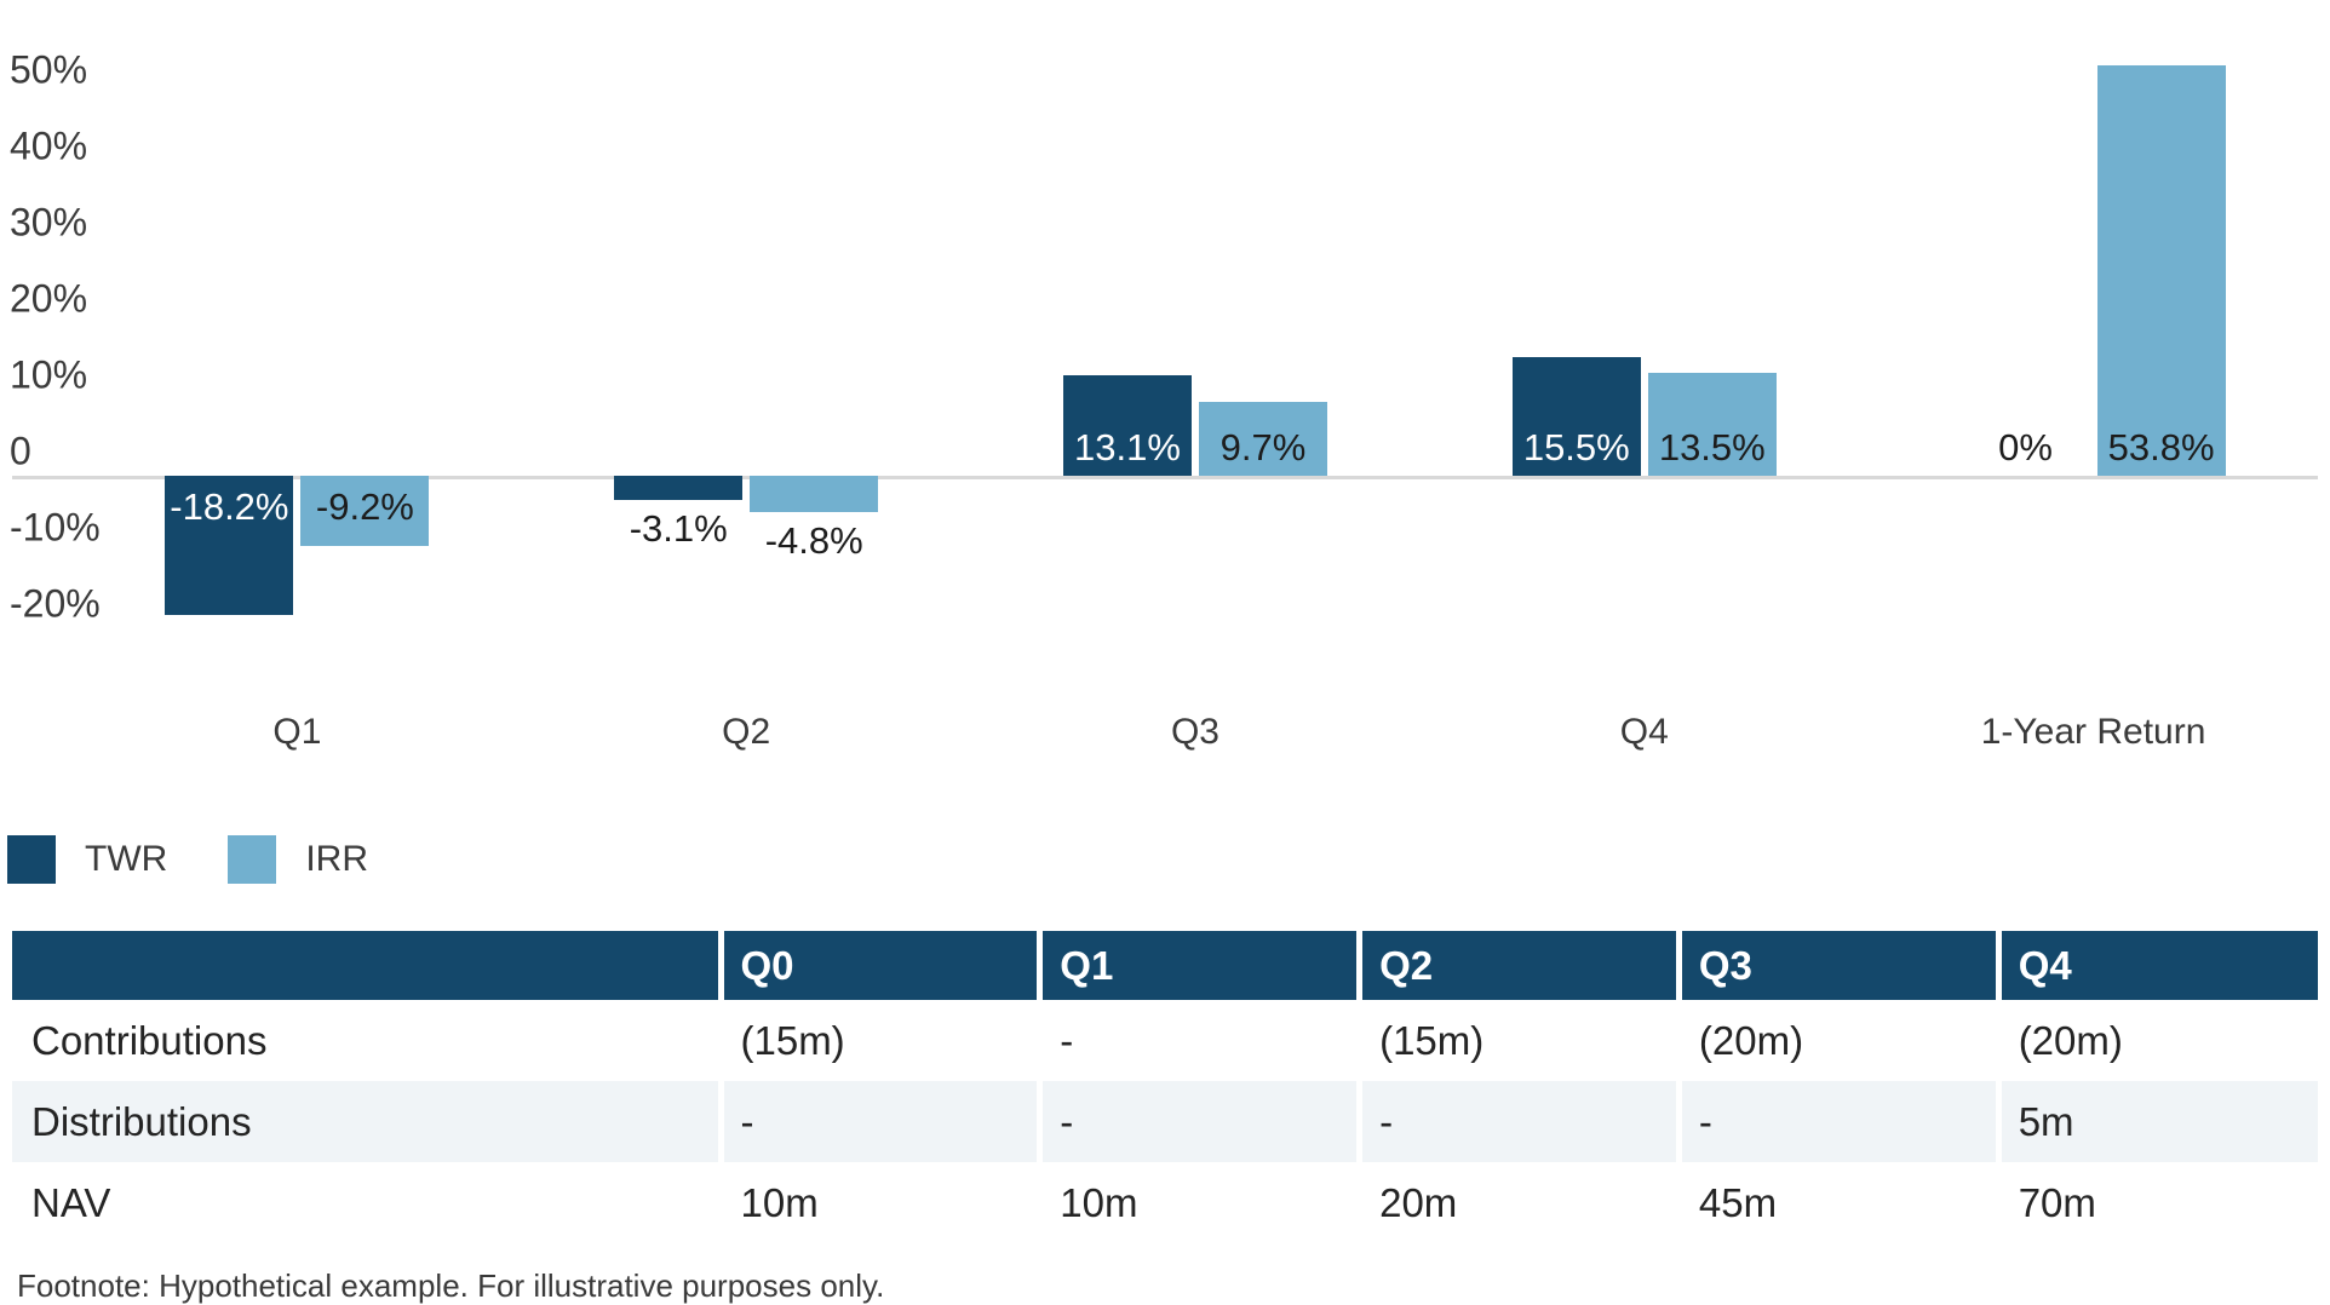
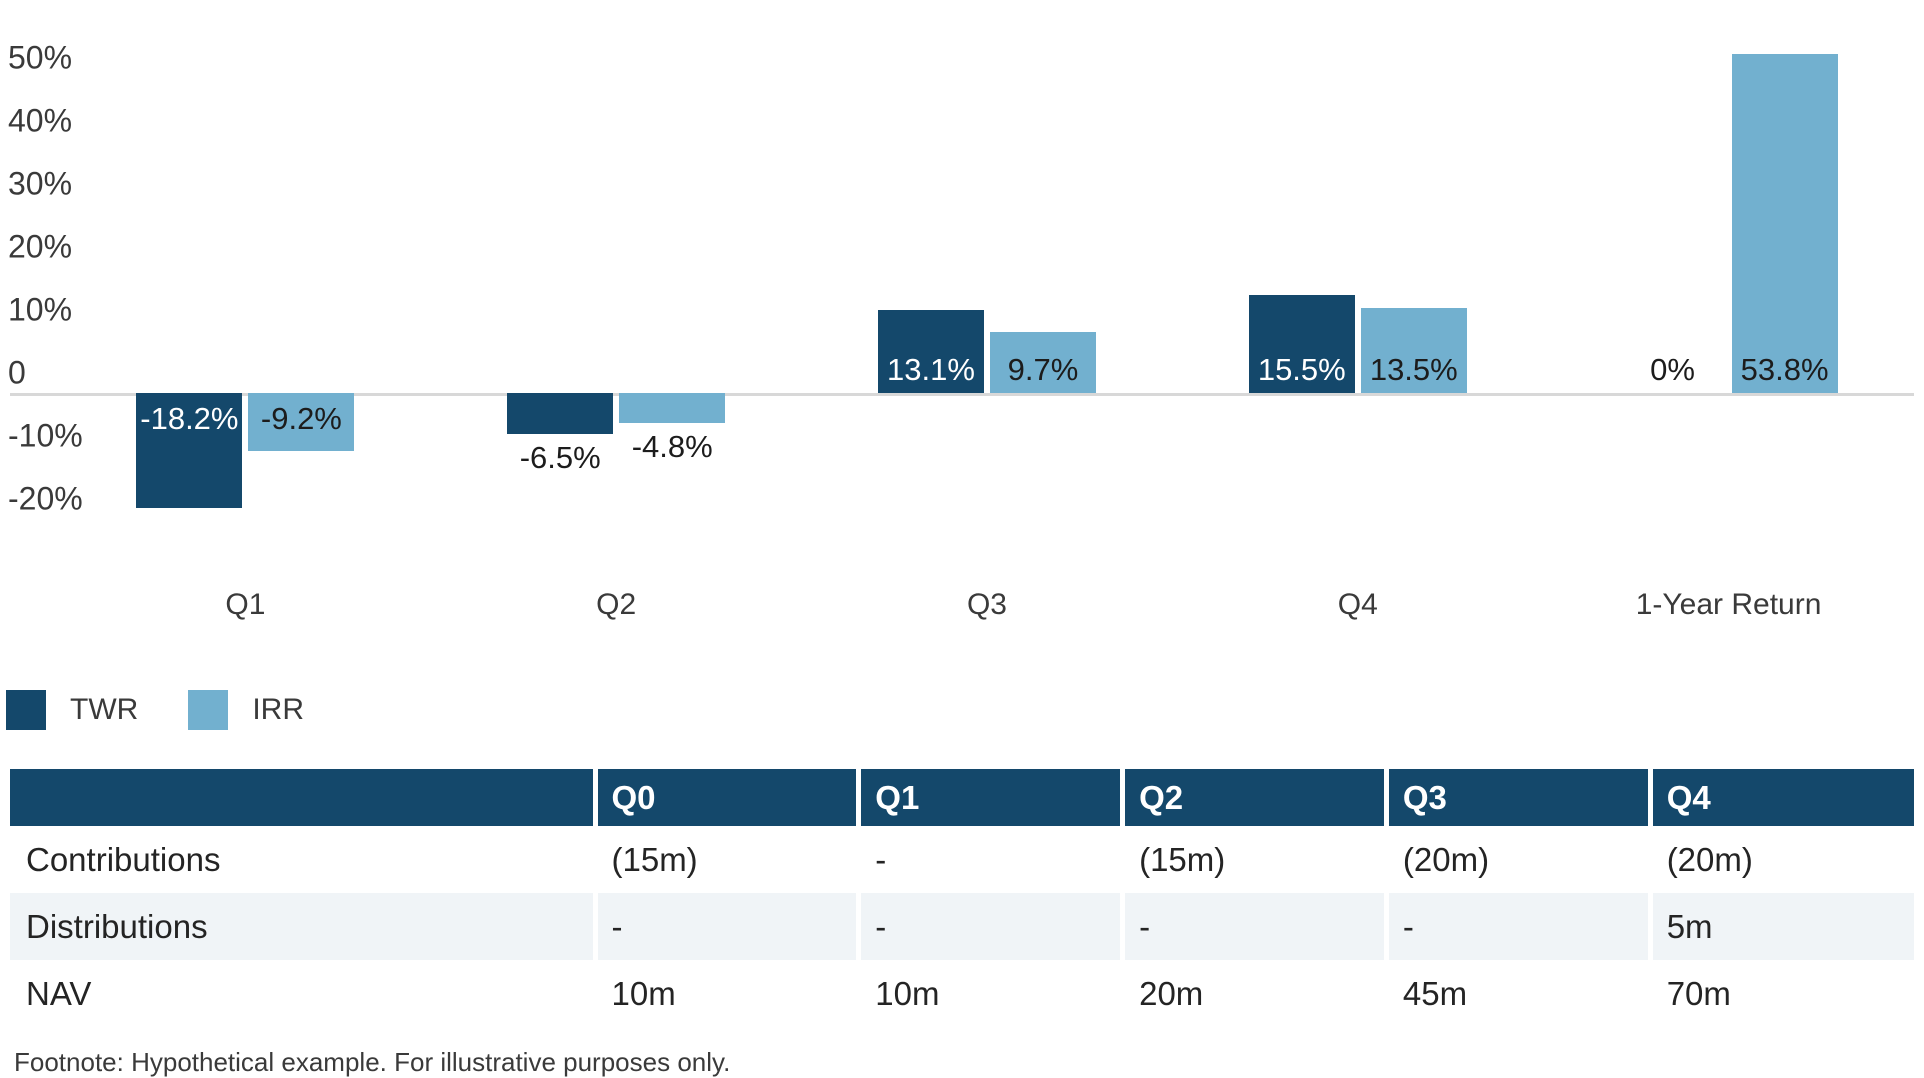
TWR/Q2: -3.1% -> -6.5%
